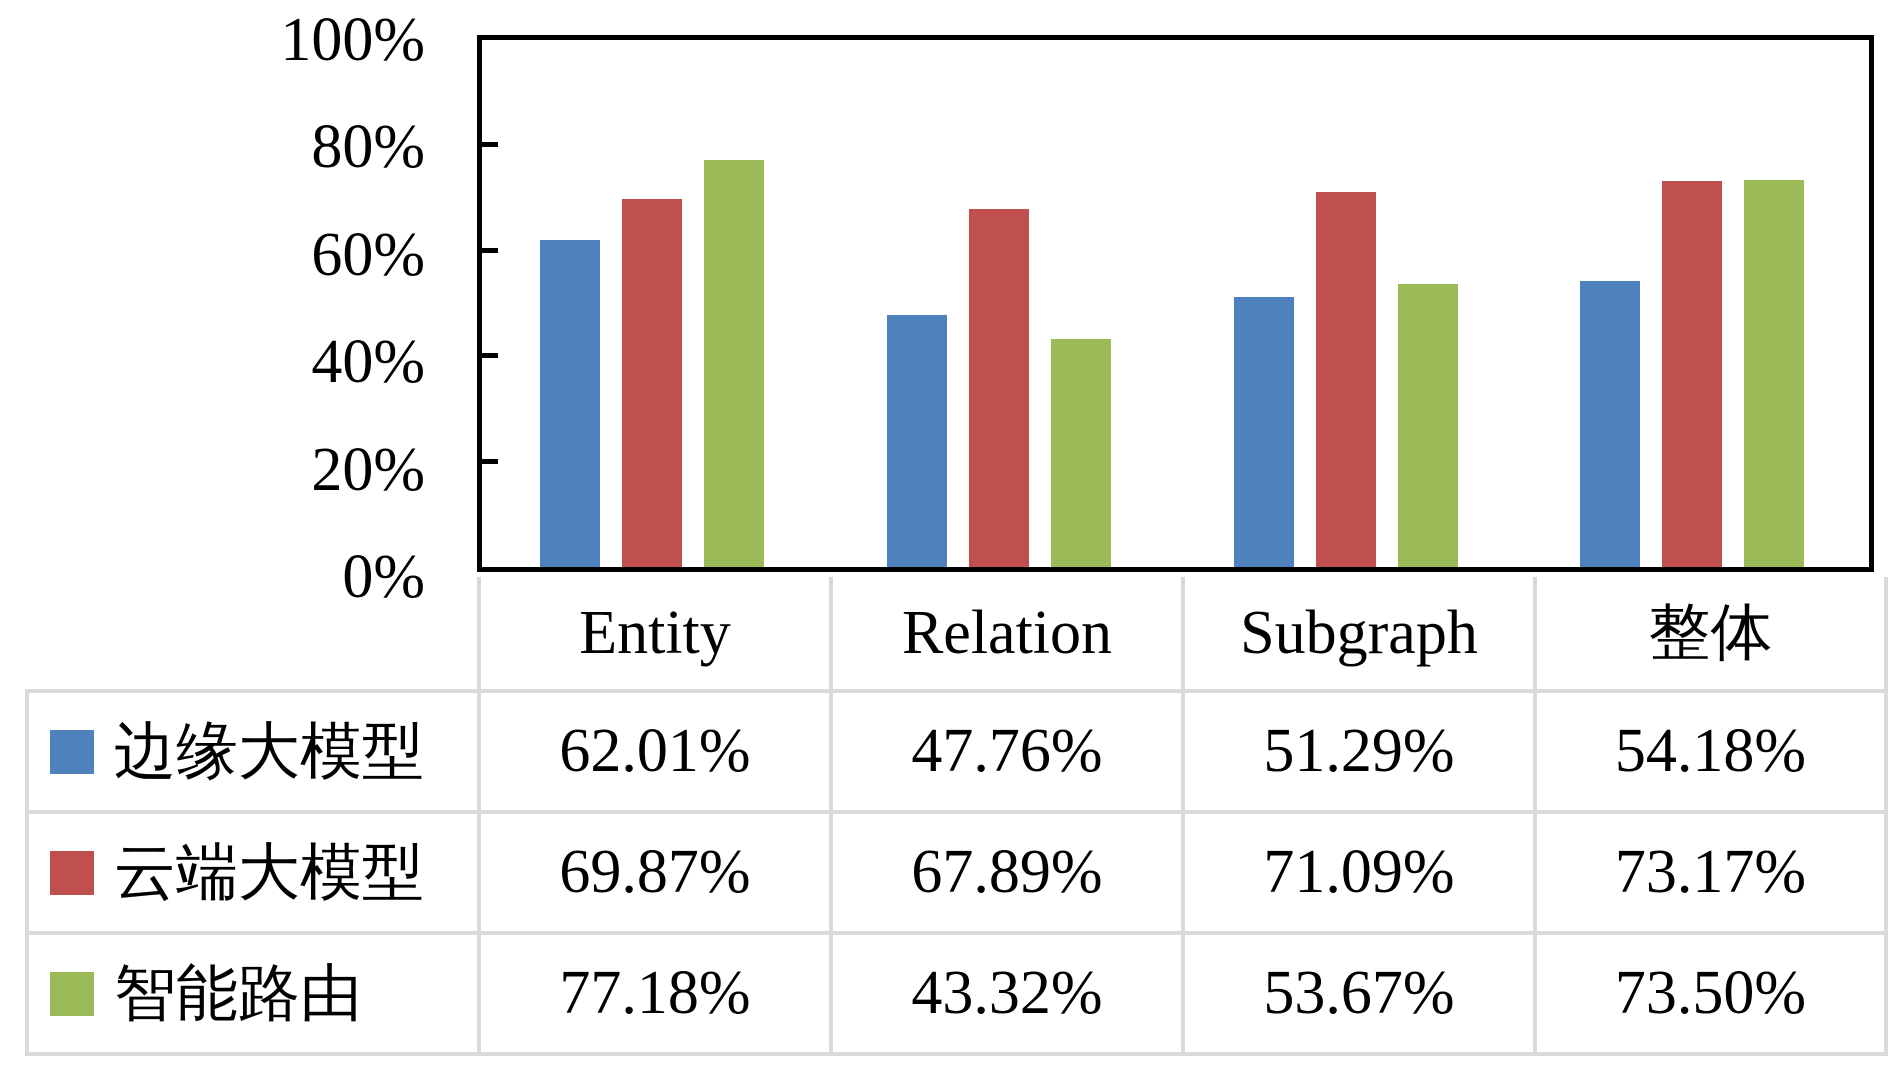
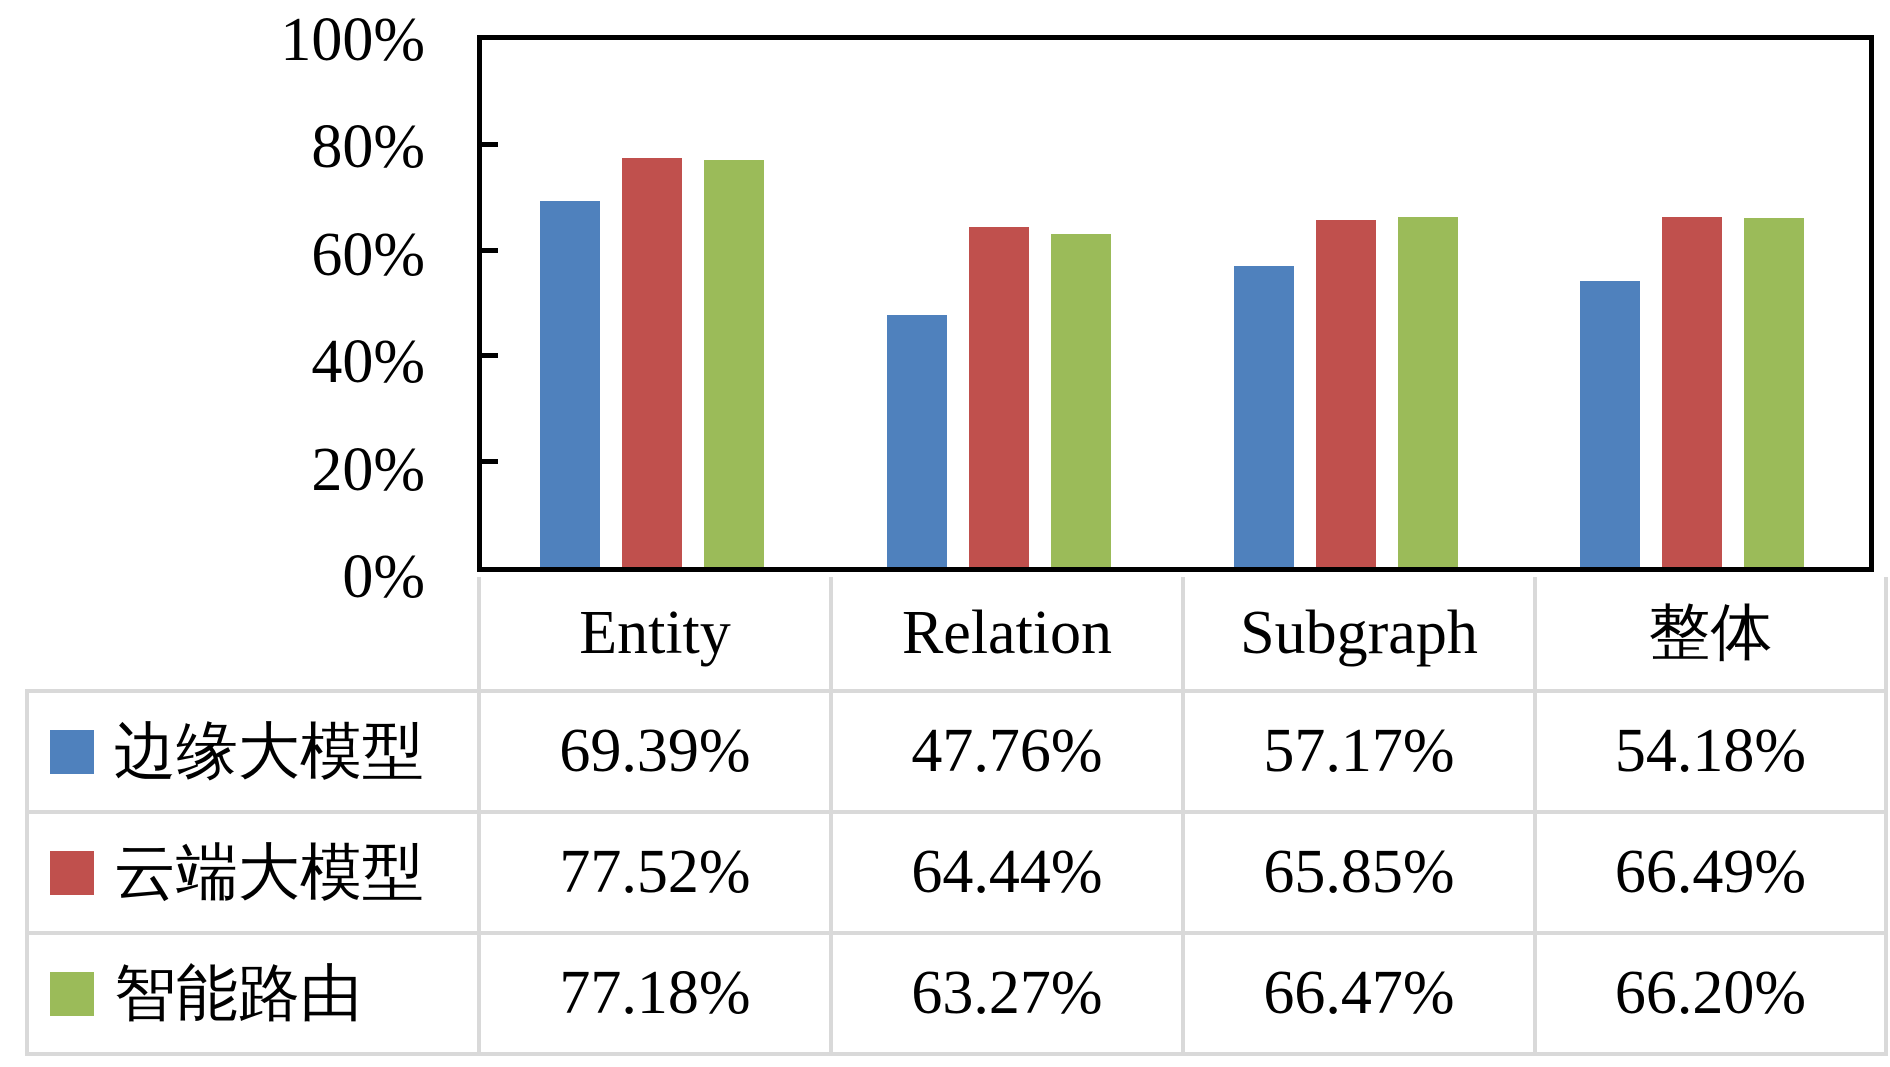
边缘大模型/Entity: 62.01% -> 69.39%
云端大模型/Entity: 69.87% -> 77.52%
云端大模型/Relation: 67.89% -> 64.44%
智能路由/Relation: 43.32% -> 63.27%
边缘大模型/Subgraph: 51.29% -> 57.17%
云端大模型/Subgraph: 71.09% -> 65.85%
智能路由/Subgraph: 53.67% -> 66.47%
云端大模型/整体: 73.17% -> 66.49%
智能路由/整体: 73.50% -> 66.20%
